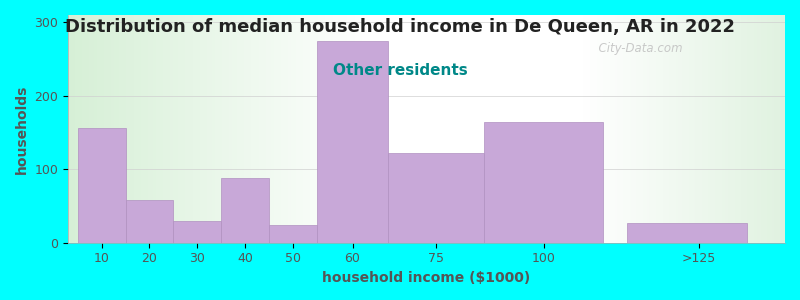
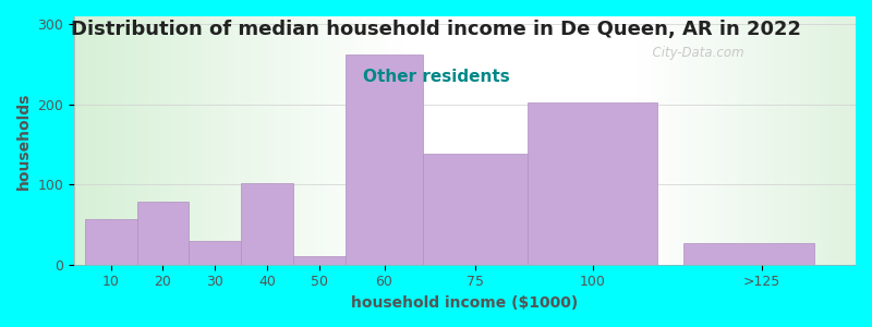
10: 156 -> 57
20: 58 -> 78
40: 88 -> 102
50: 24 -> 11
60: 274 -> 263
75: 122 -> 138
100: 164 -> 202
